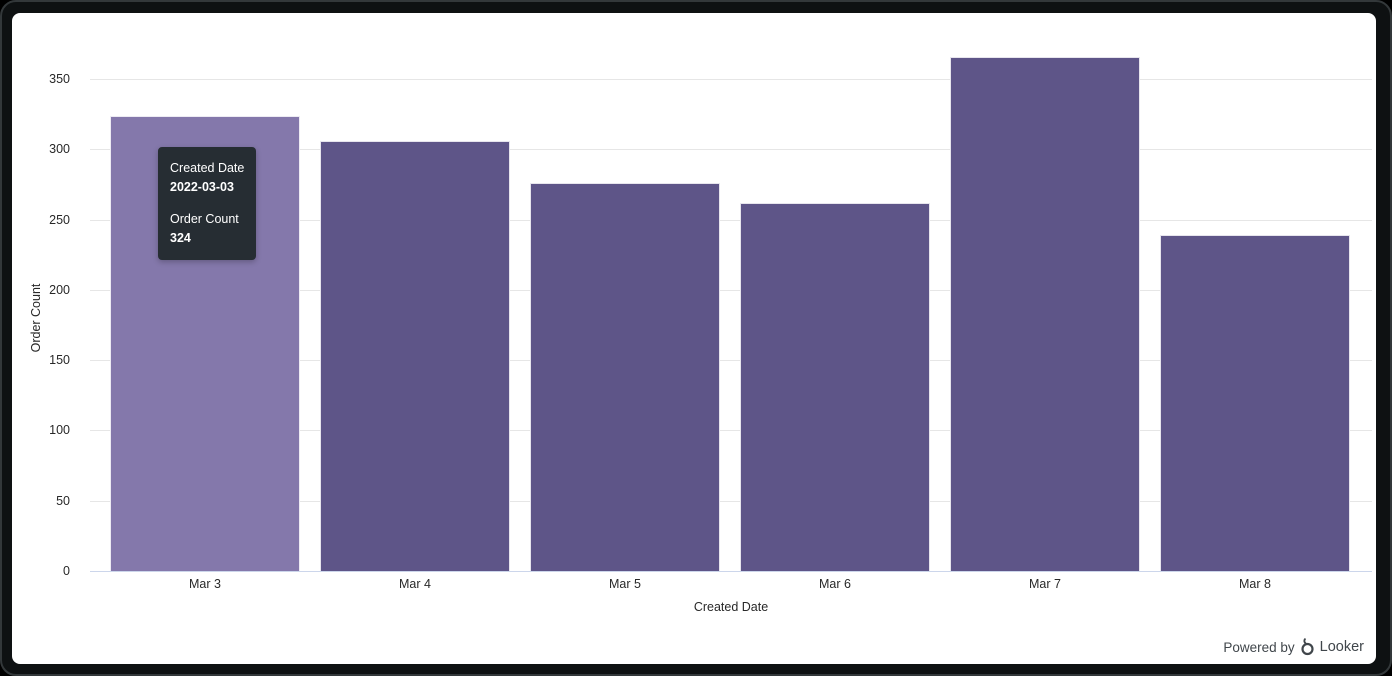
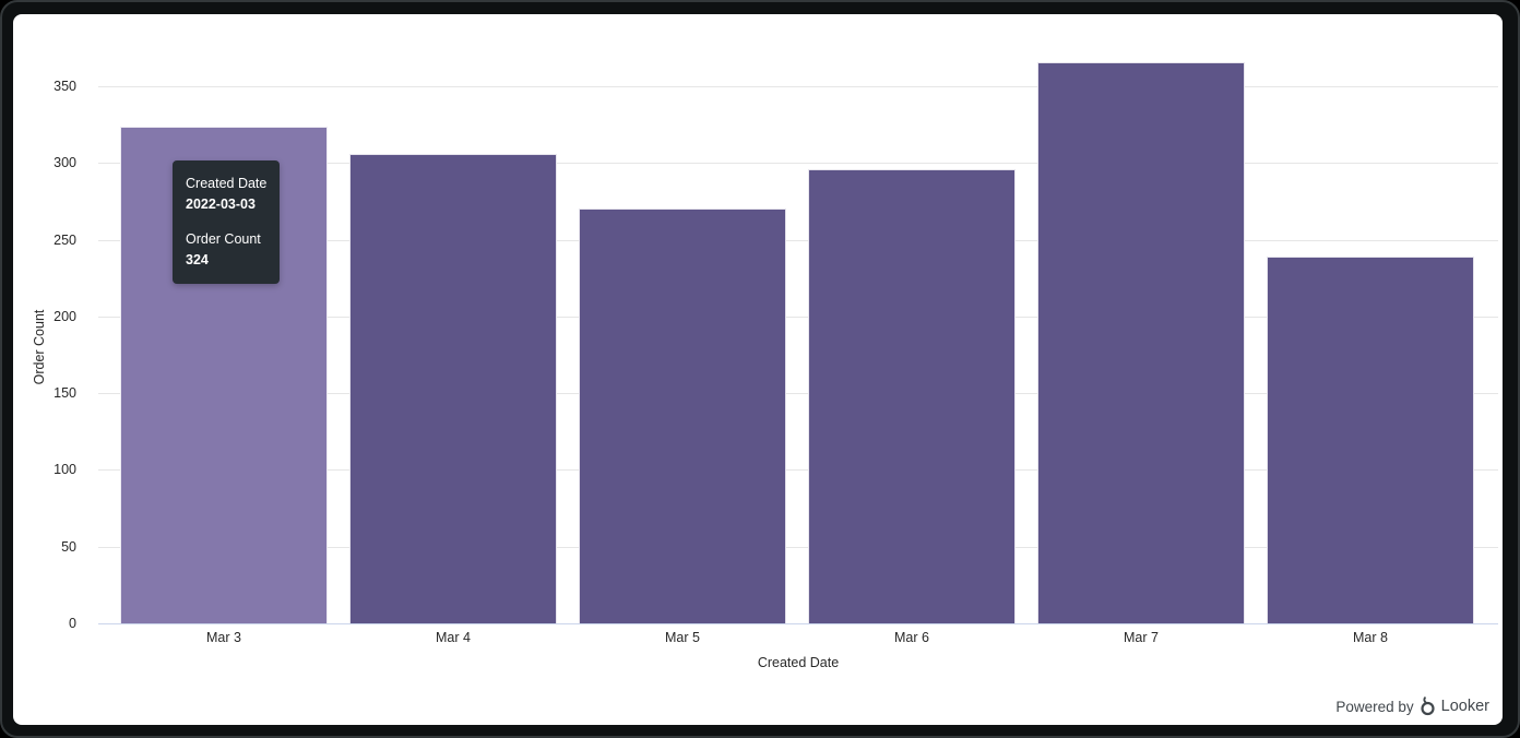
Mar 5: 276 -> 270
Mar 6: 262 -> 296
